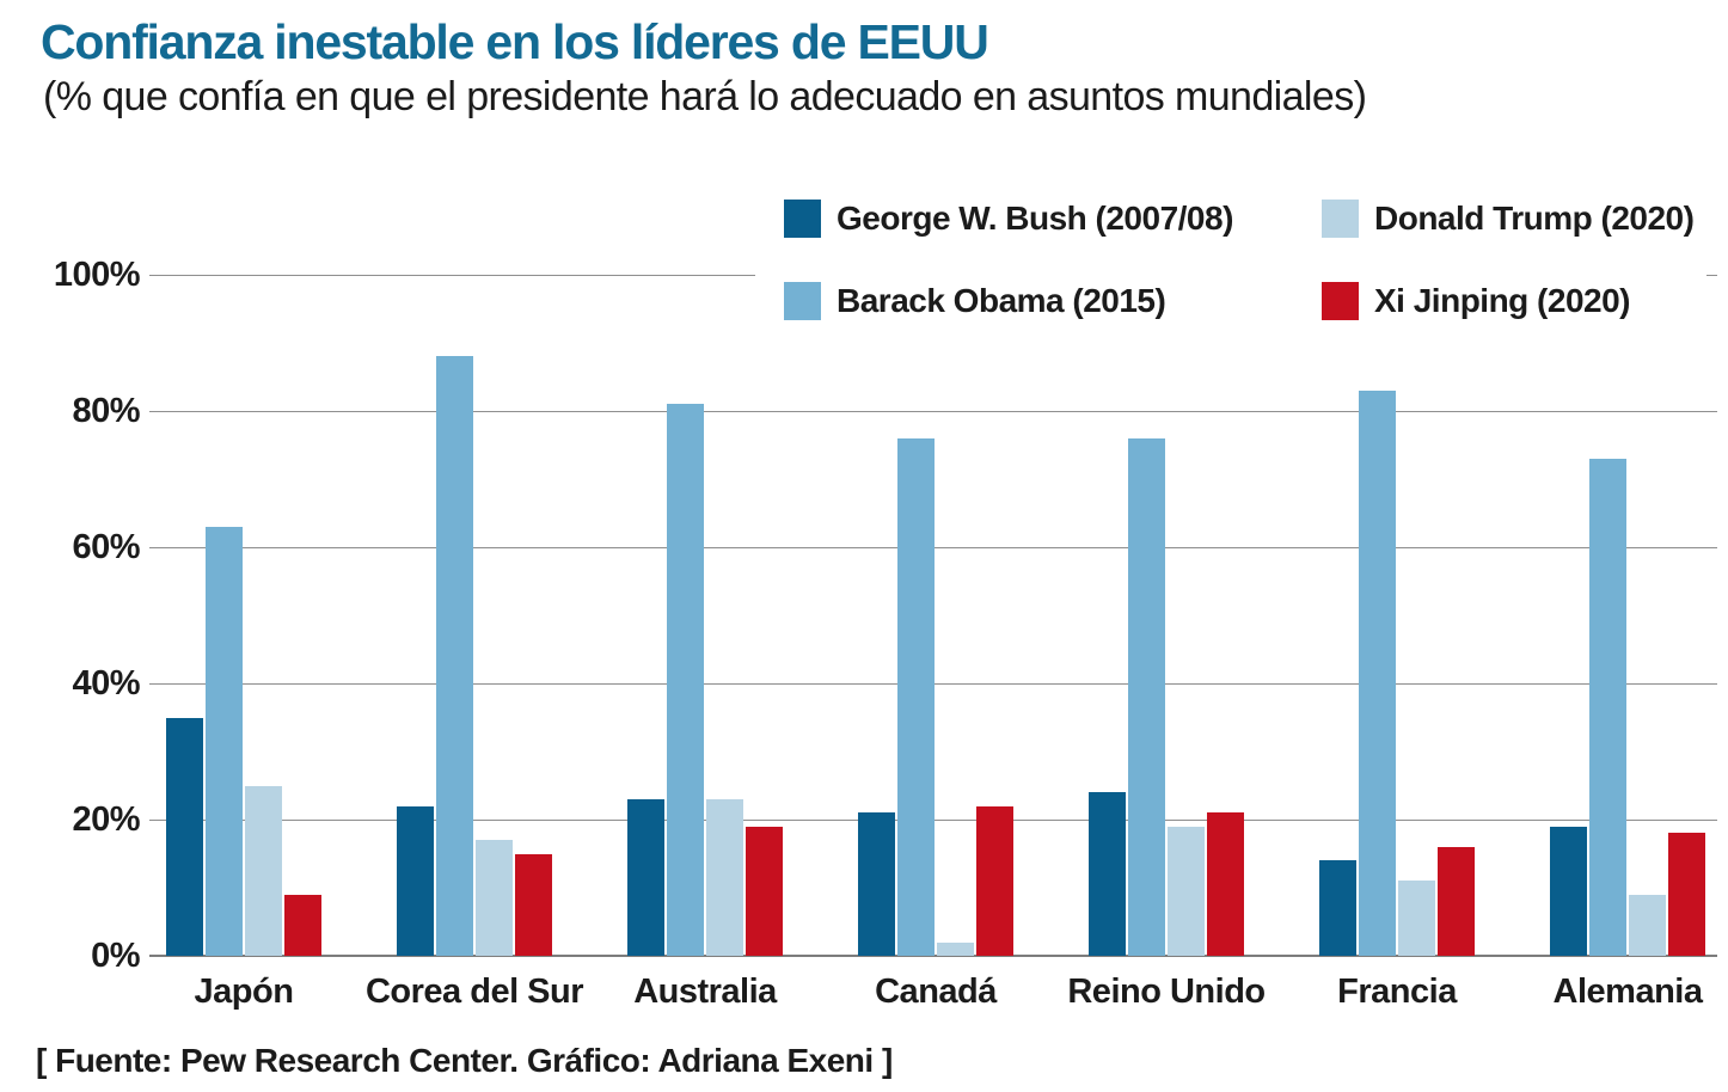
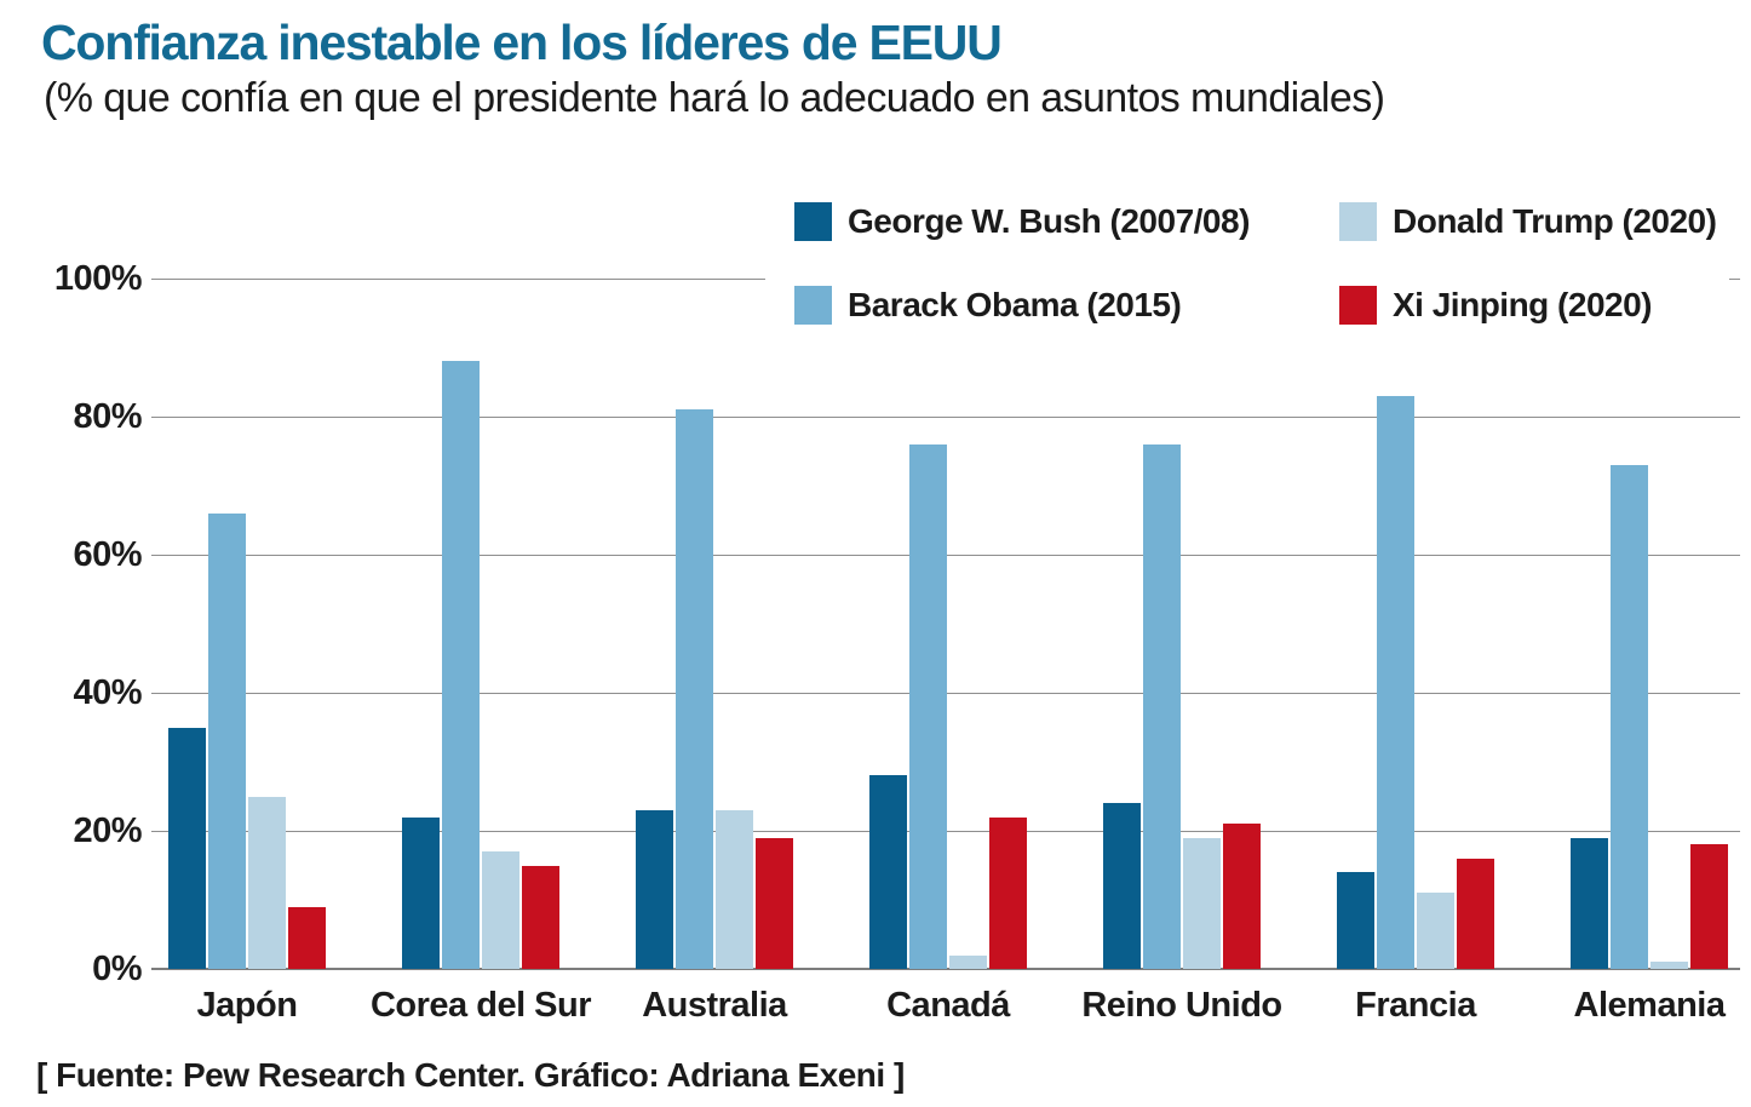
Barack Obama (2015)/Japón: 63% -> 66%
George W. Bush (2007/08)/Canadá: 21% -> 28%
Donald Trump (2020)/Alemania: 9% -> 1%
